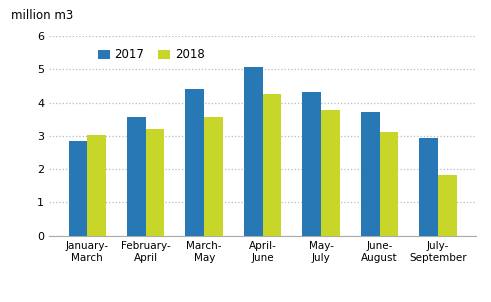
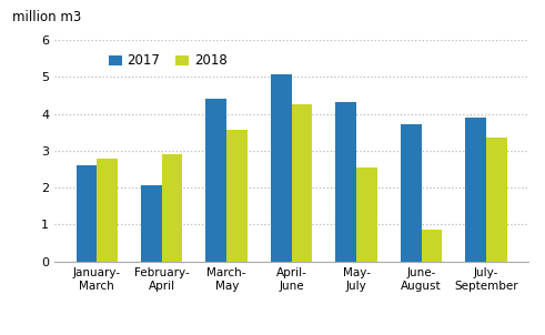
2017/January- March: 2.84 -> 2.60
2018/January- March: 3.02 -> 2.80
2017/February- April: 3.58 -> 2.05
2018/February- April: 3.20 -> 2.90
2018/May- July: 3.77 -> 2.55
2018/June- August: 3.13 -> 0.85
2017/July- September: 2.93 -> 3.90
2018/July- September: 1.82 -> 3.35
